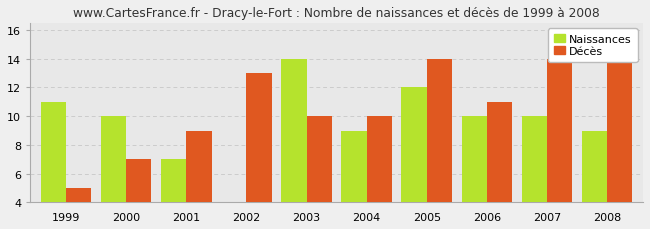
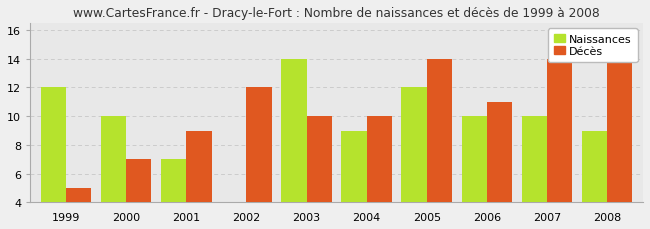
Naissances/1999: 11 -> 12
Décès/2002: 13 -> 12
